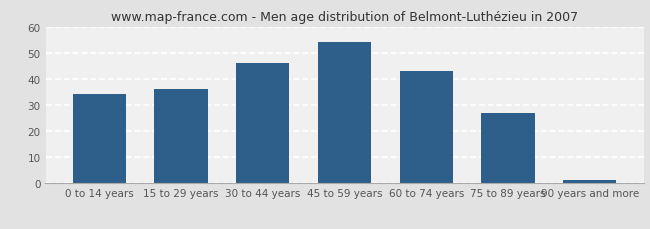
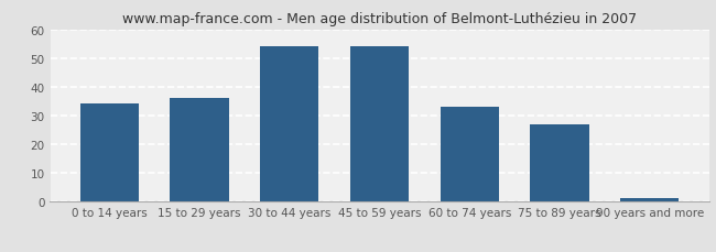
30 to 44 years: 46 -> 54
60 to 74 years: 43 -> 33
